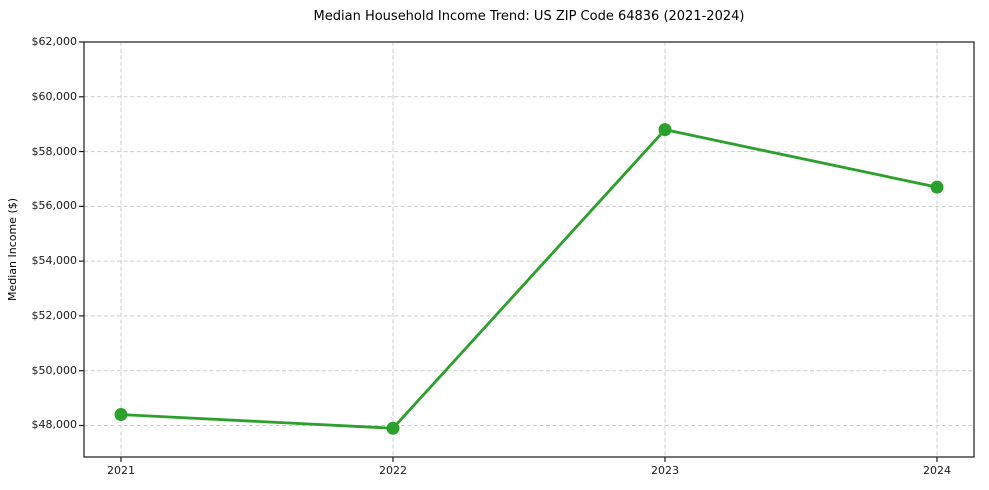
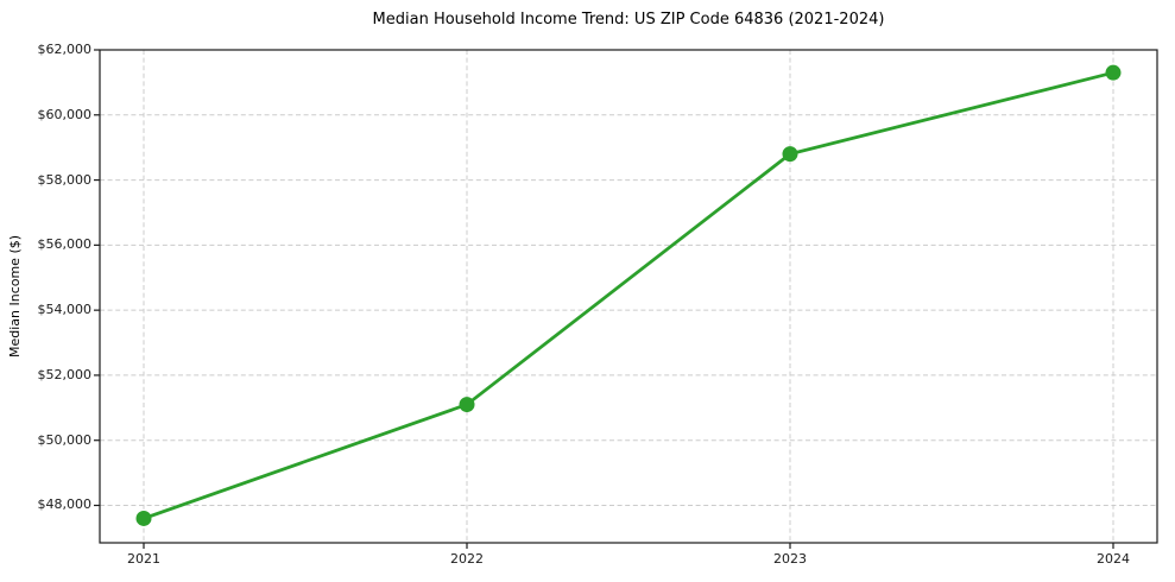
2021: $48400 -> $47600
2022: $47900 -> $51100
2024: $56700 -> $61300
